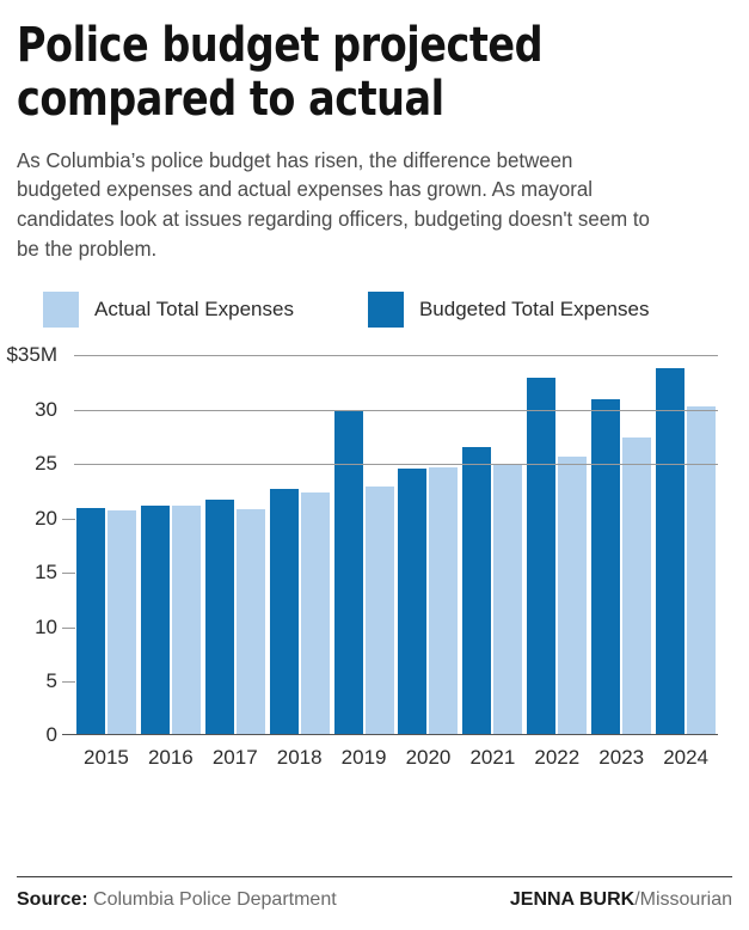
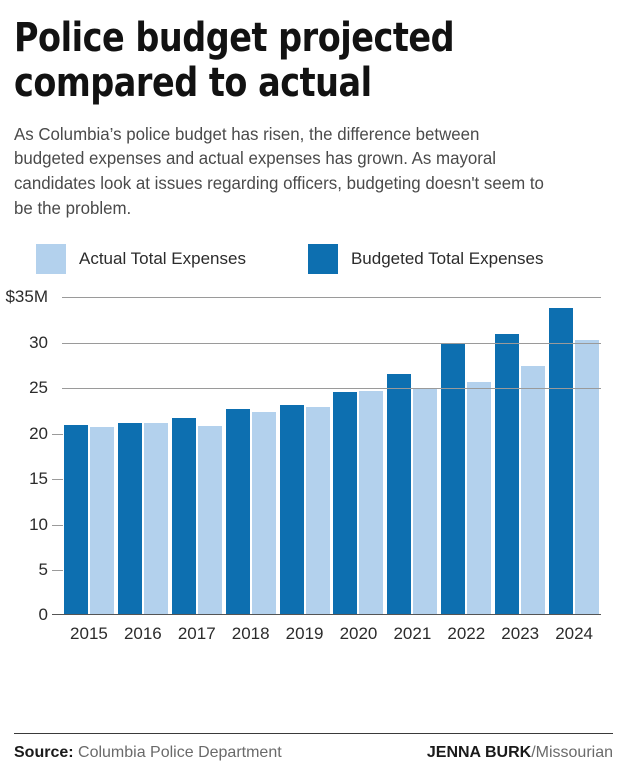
Budgeted Total Expenses/2019: $30M -> $23M
Budgeted Total Expenses/2022: $33M -> $30M
